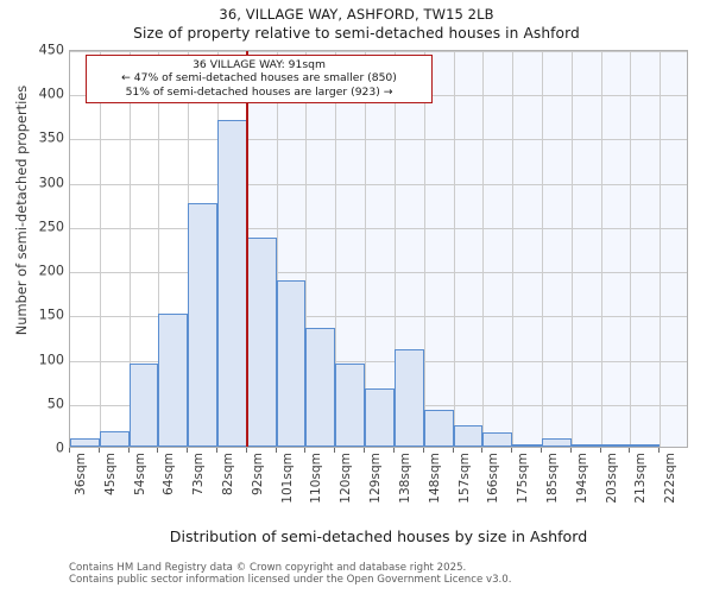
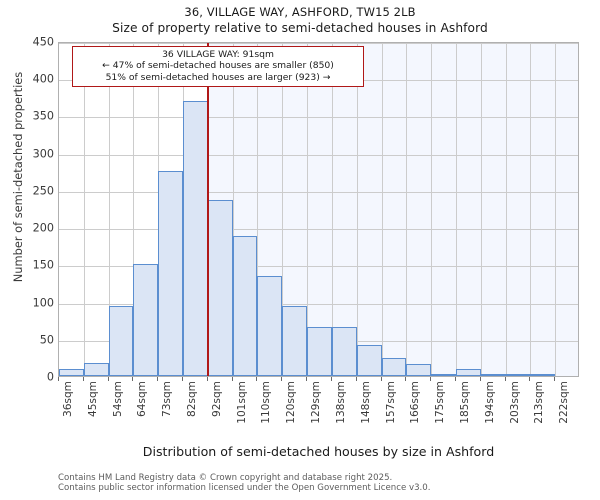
138sqm: 110 -> 70
